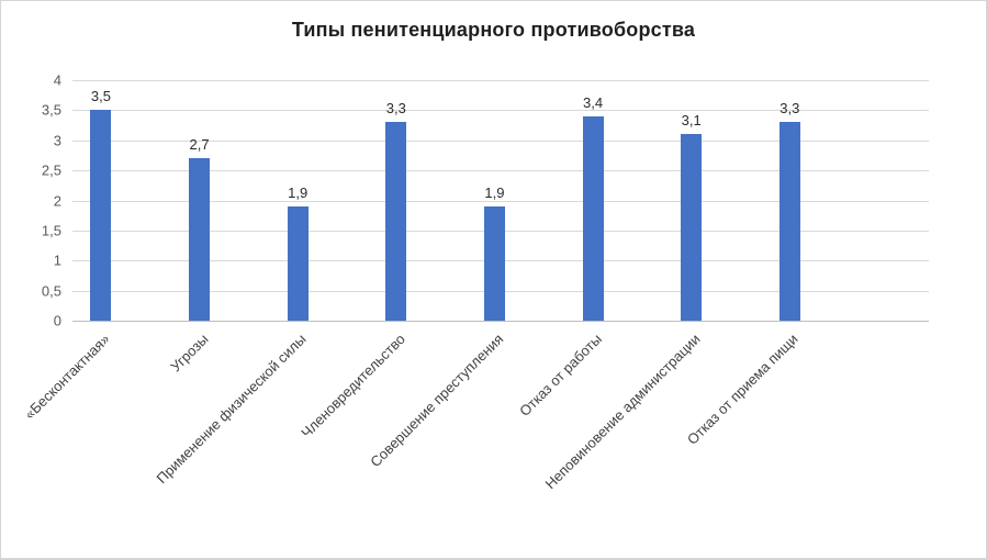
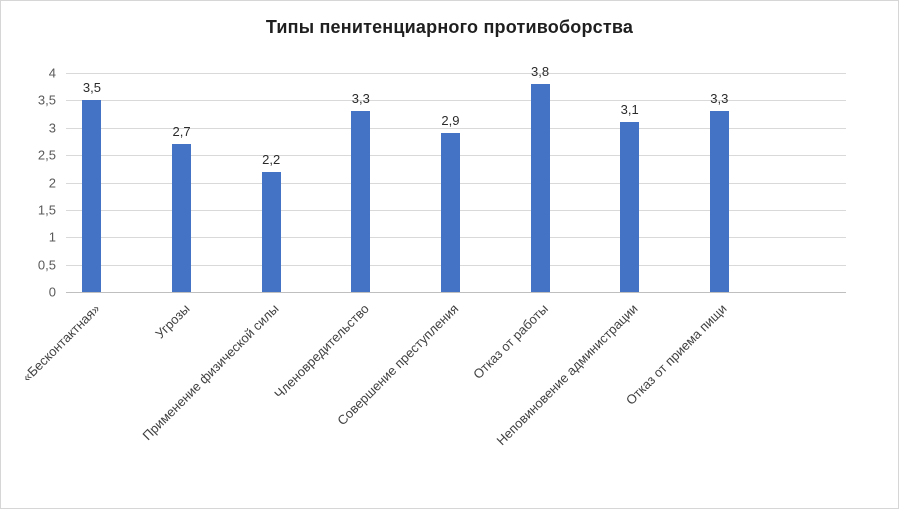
Применение физической силы: 1,9 -> 2,2
Совершение преступления: 1,9 -> 2,9
Отказ от работы: 3,4 -> 3,8
